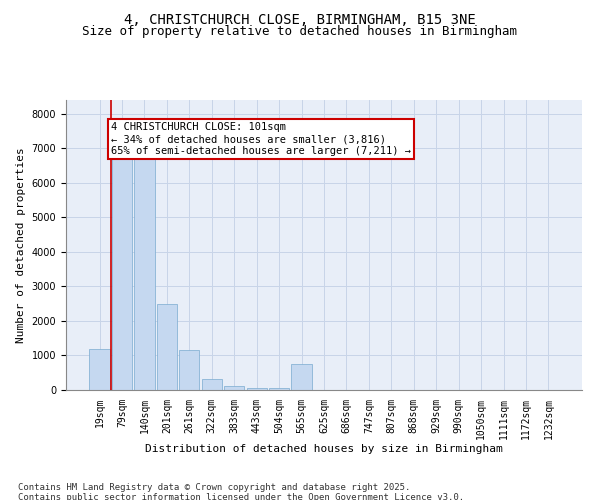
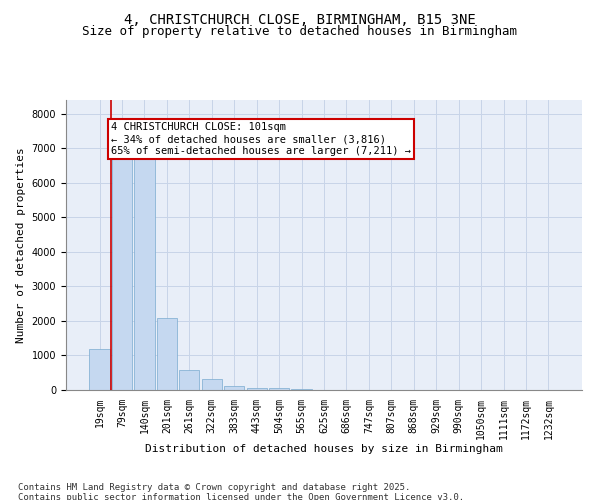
201sqm: 2500 -> 2100
261sqm: 1150 -> 580
565sqm: 750 -> 20
